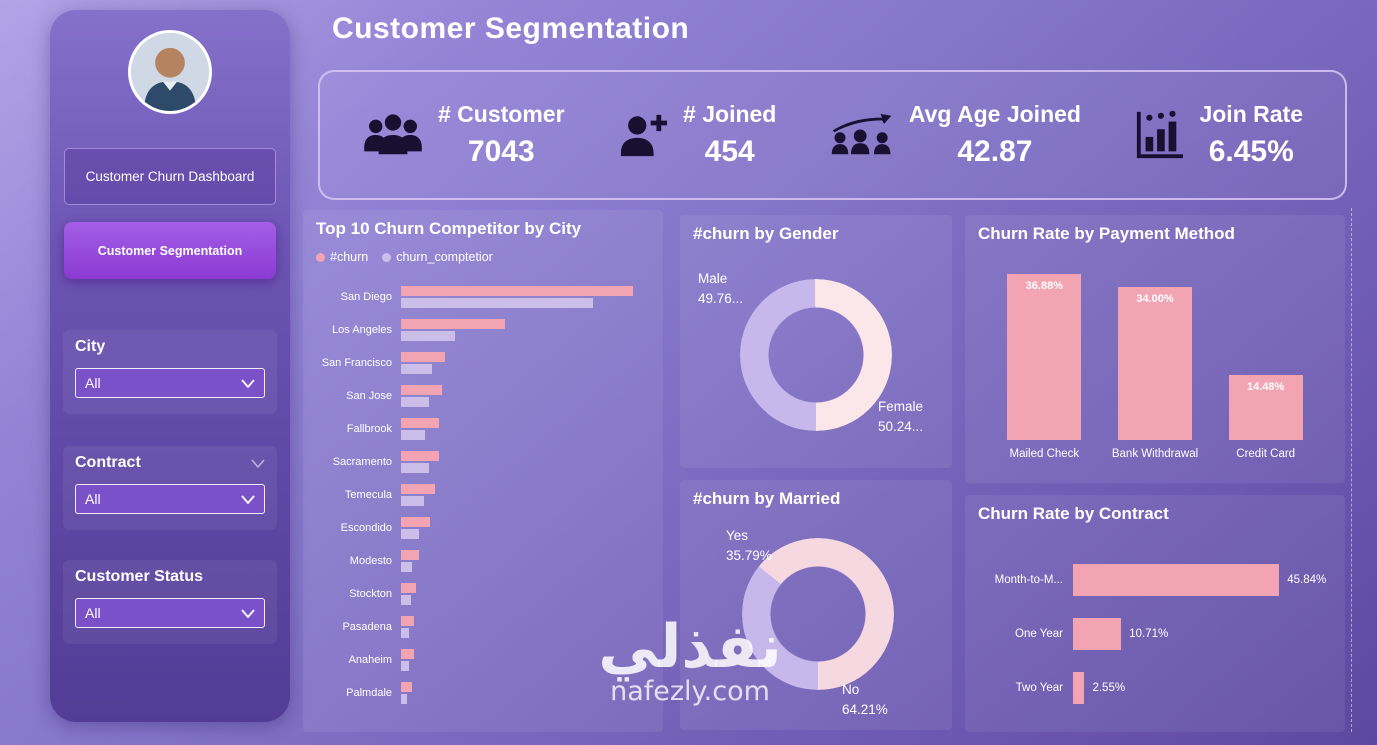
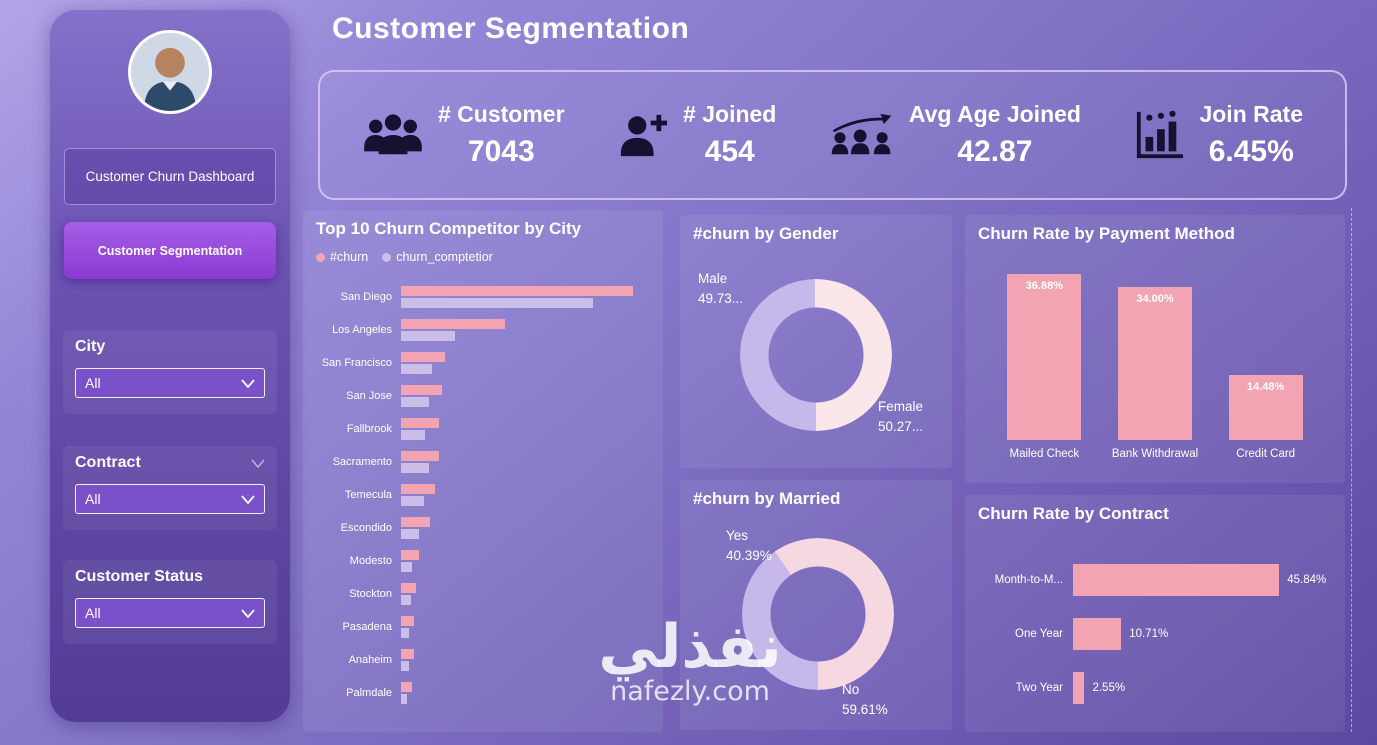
#churn by Gender/Male: 49.76 -> 49.73
#churn by Gender/Female: 50.24 -> 50.27
#churn by Married/Yes: 35.79% -> 40.39%
#churn by Married/No: 64.21% -> 59.61%
